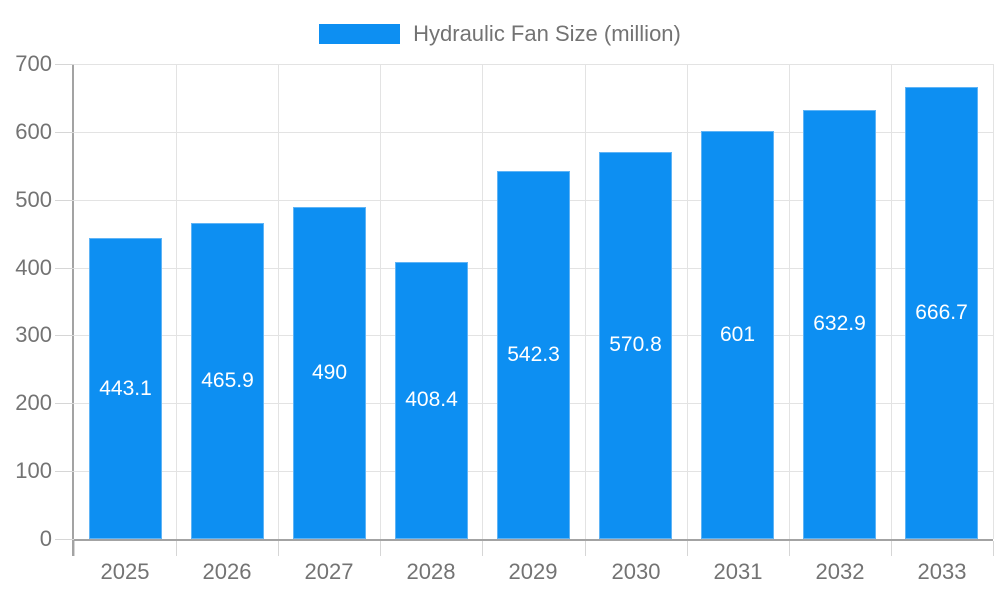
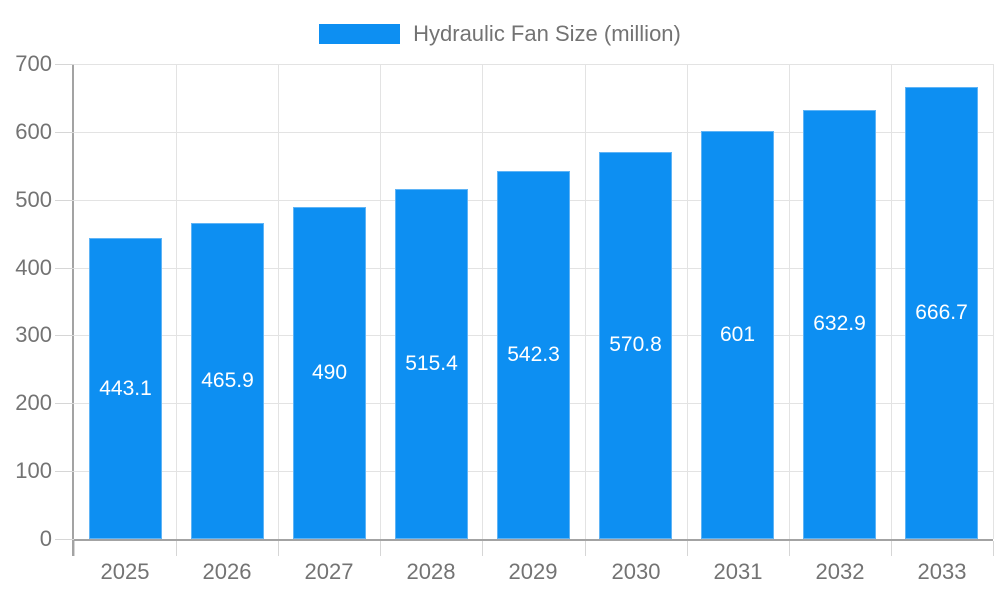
2028: 408.4 -> 515.4
